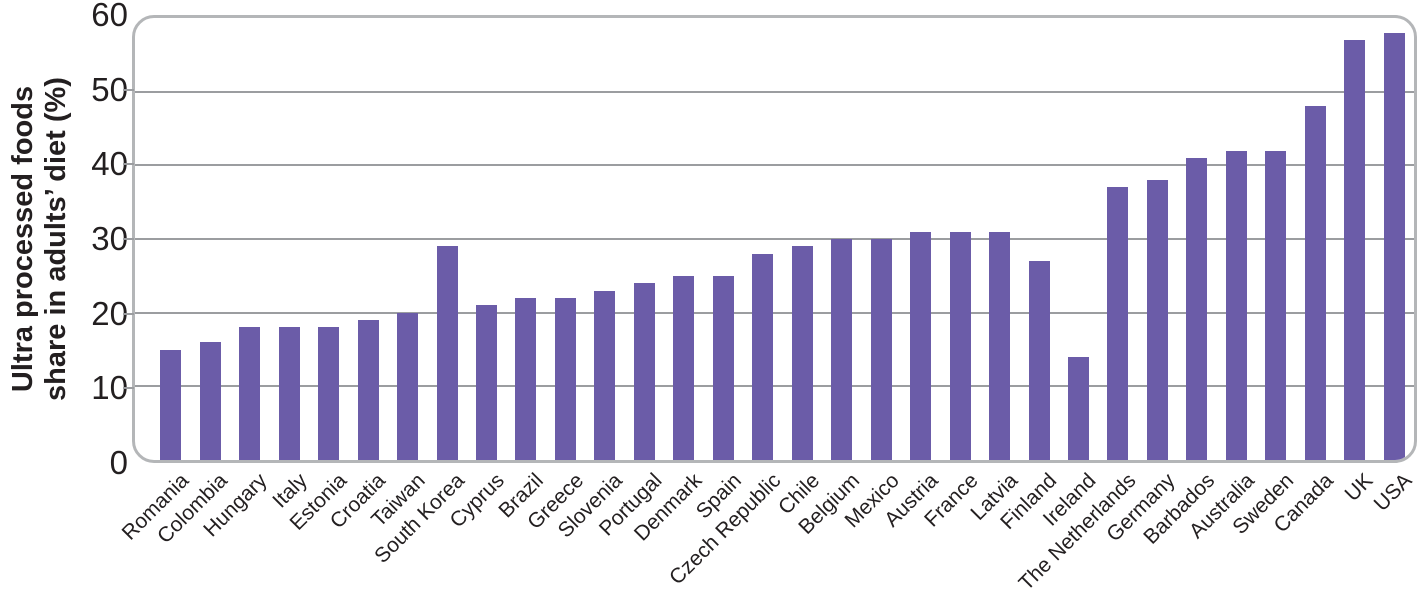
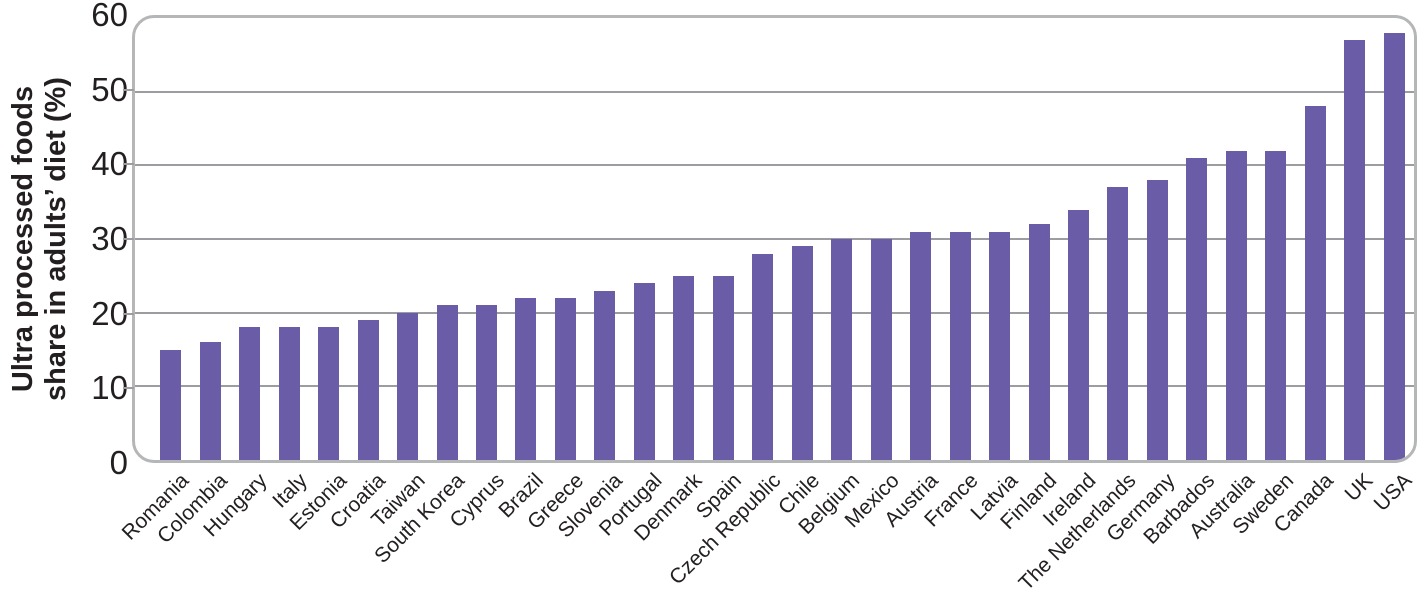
South Korea: 29 -> 21
Finland: 27 -> 32
Ireland: 14 -> 34
